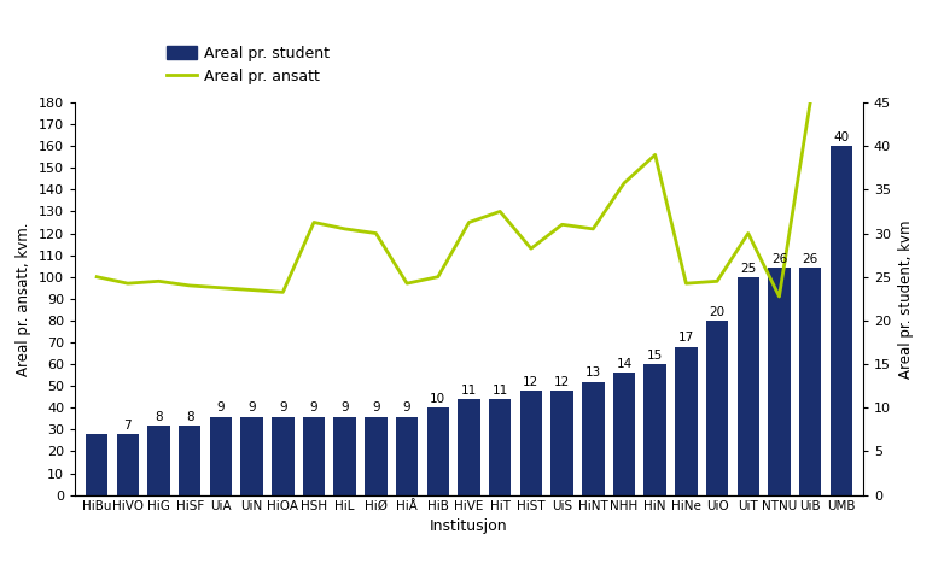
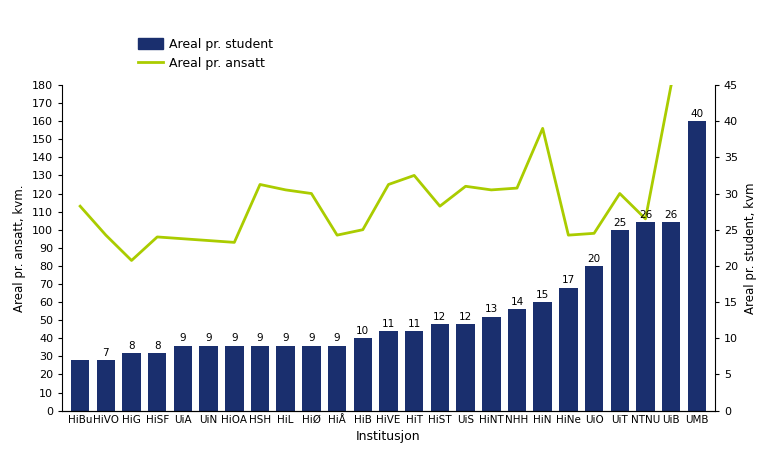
Areal pr. ansatt/HiBu: 100 -> 113
Areal pr. ansatt/HiG: 98 -> 83
Areal pr. ansatt/NHH: 143 -> 123
Areal pr. ansatt/NTNU: 91 -> 106
